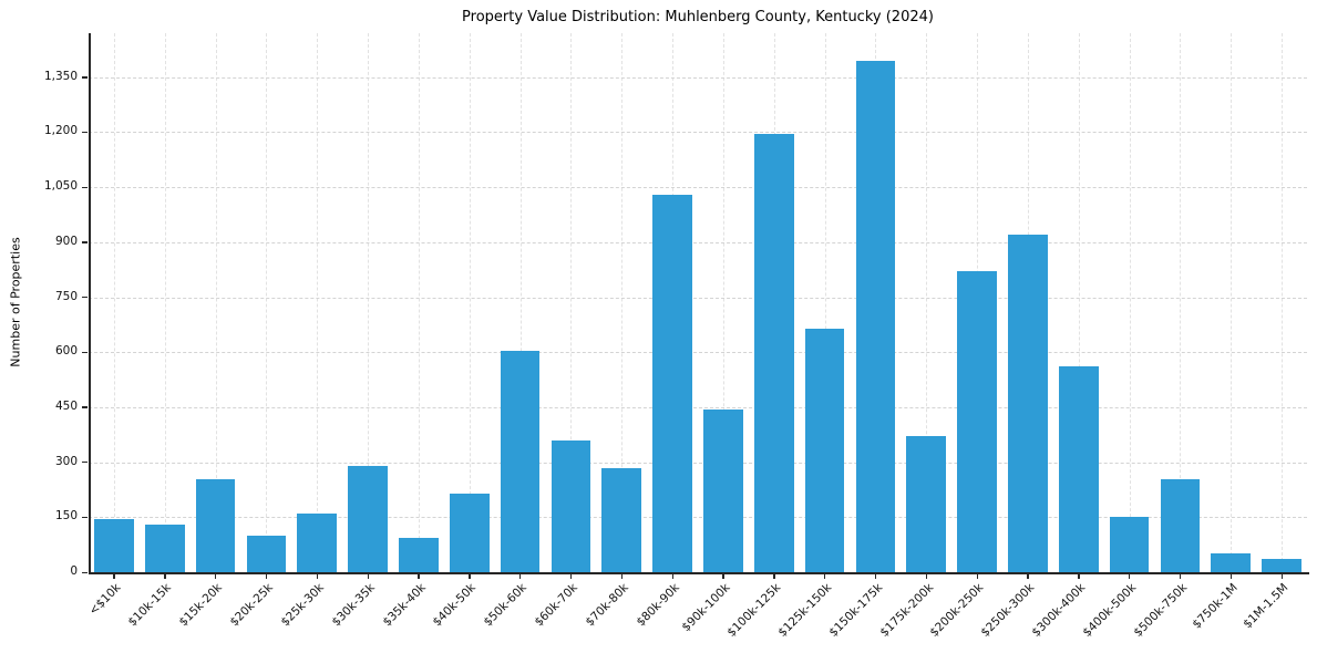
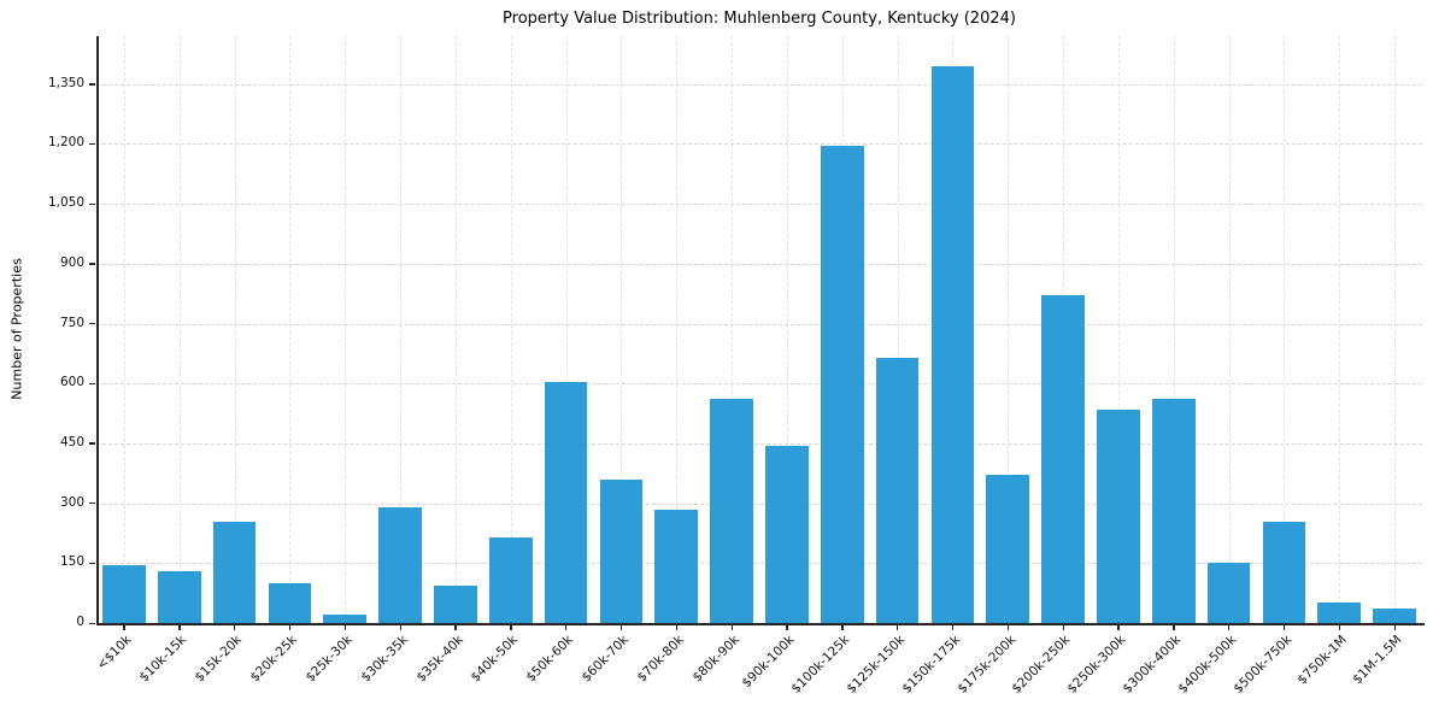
$25k-30k: 160 -> 20
$80k-90k: 1030 -> 560
$250k-300k: 920 -> 540
